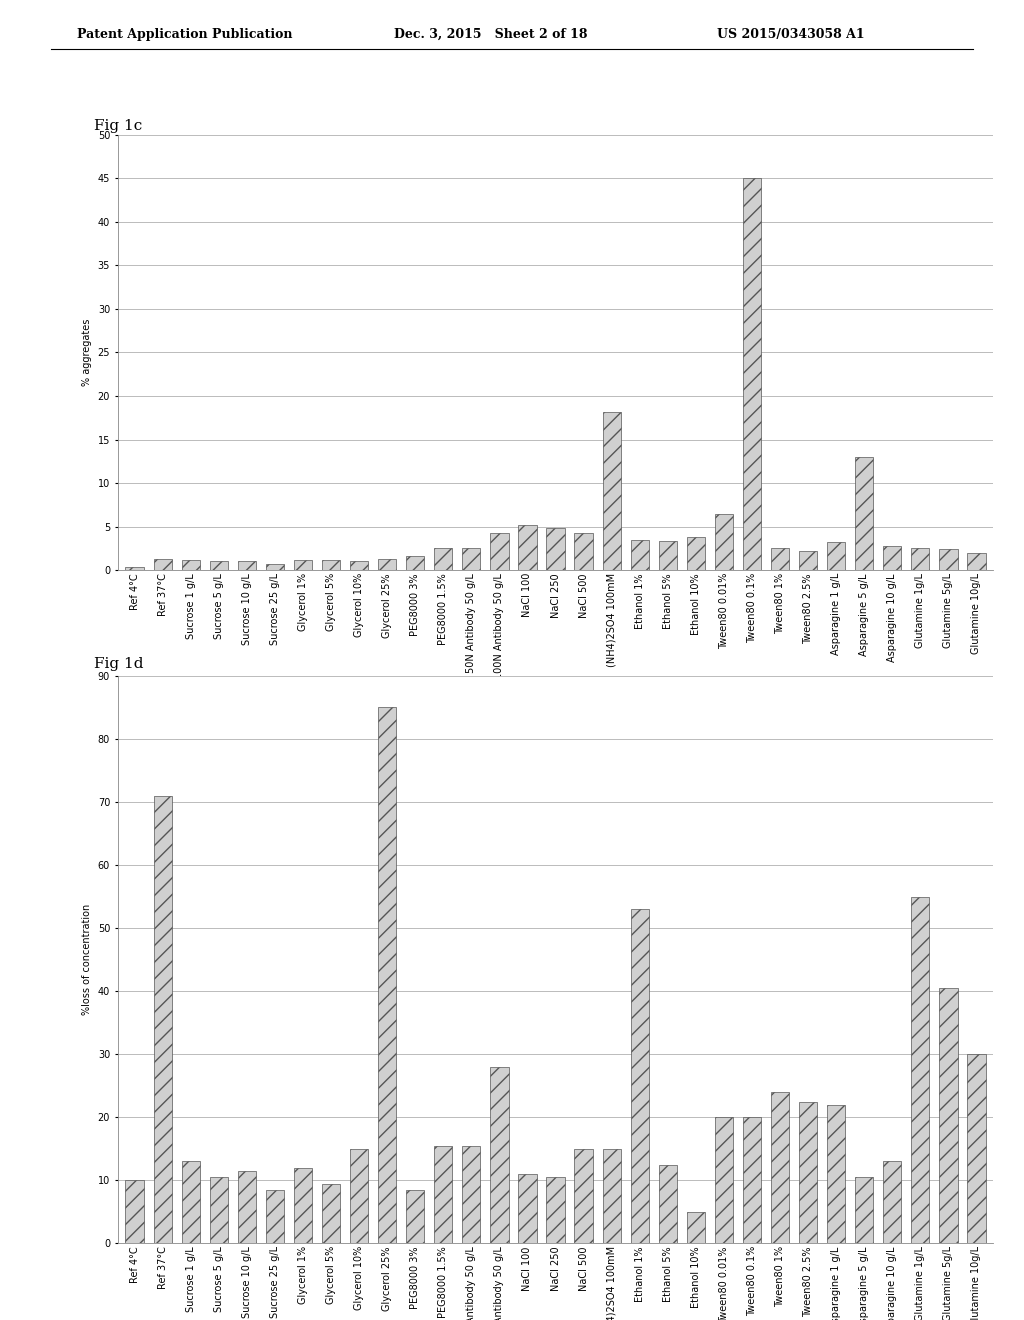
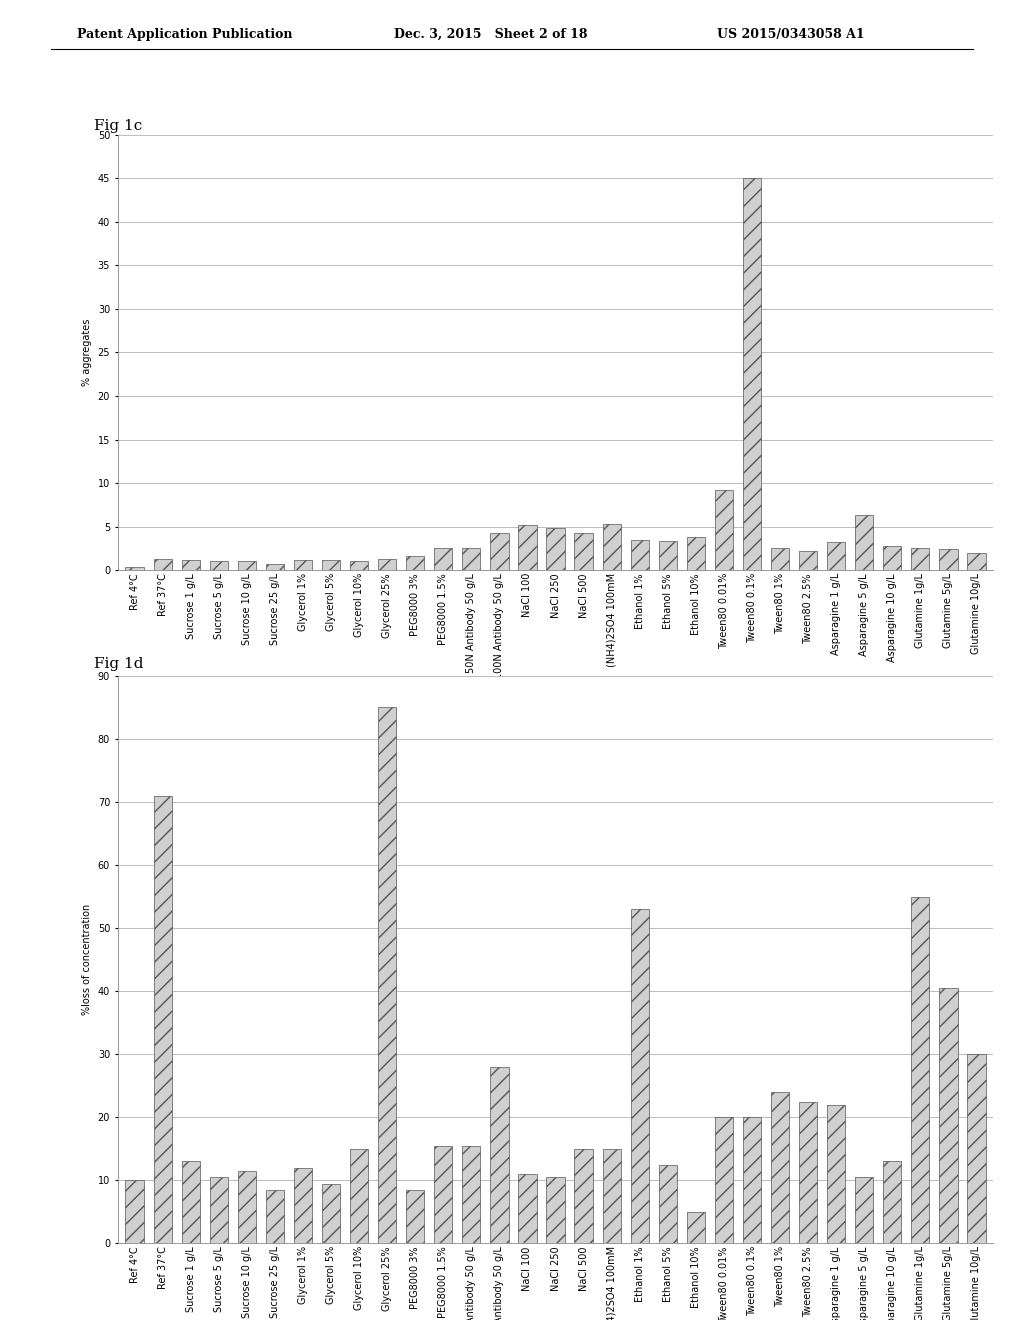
(NH4)2SO4 100mM: 18.2 -> 5.3
Tween80 0.01%: 6.4 -> 9.2
Asparagine 5 g/L: 13.0 -> 6.3
